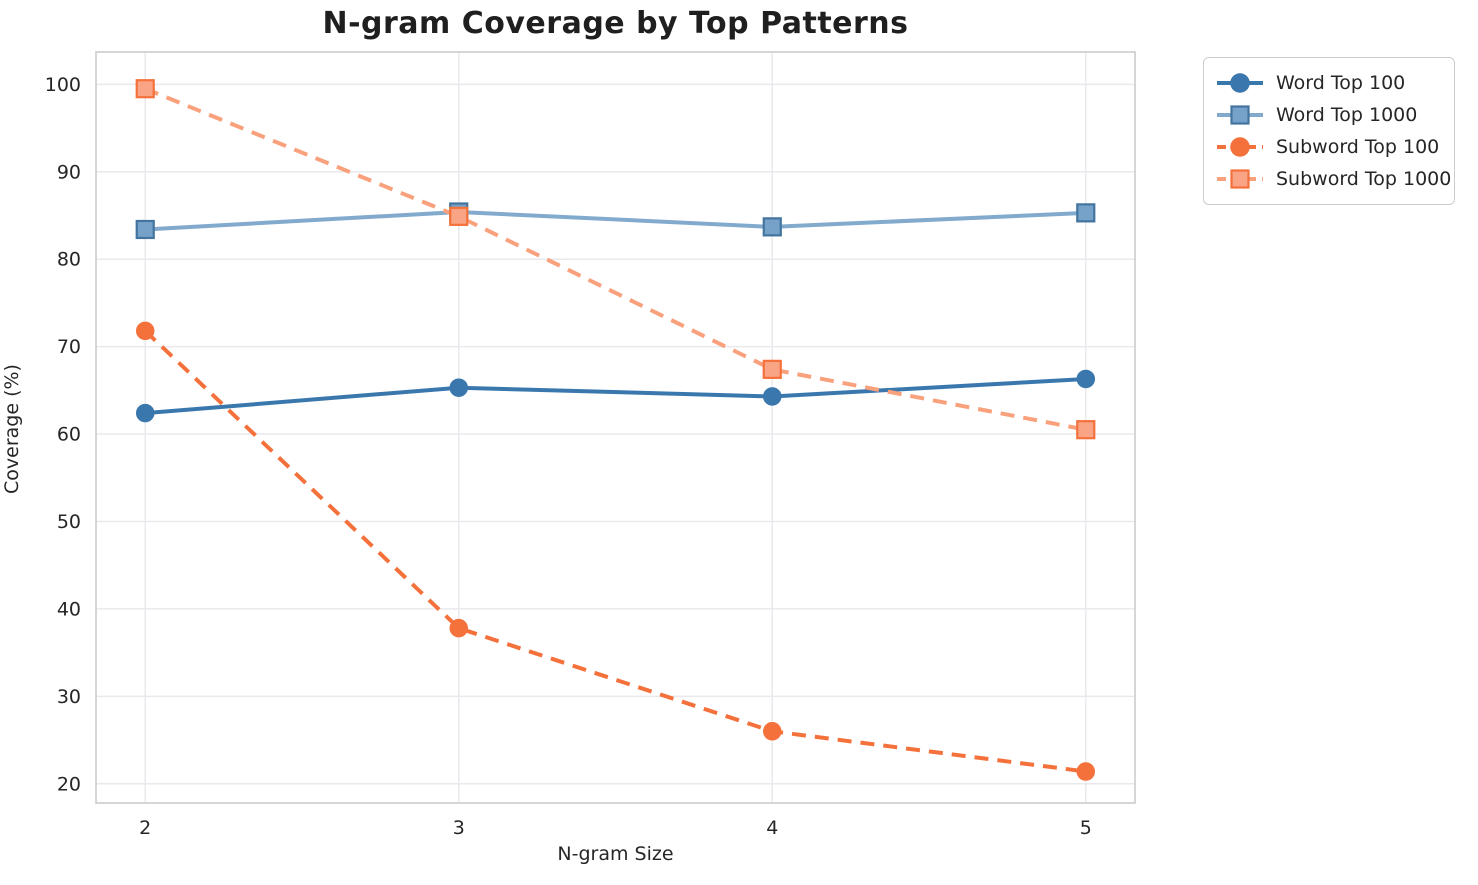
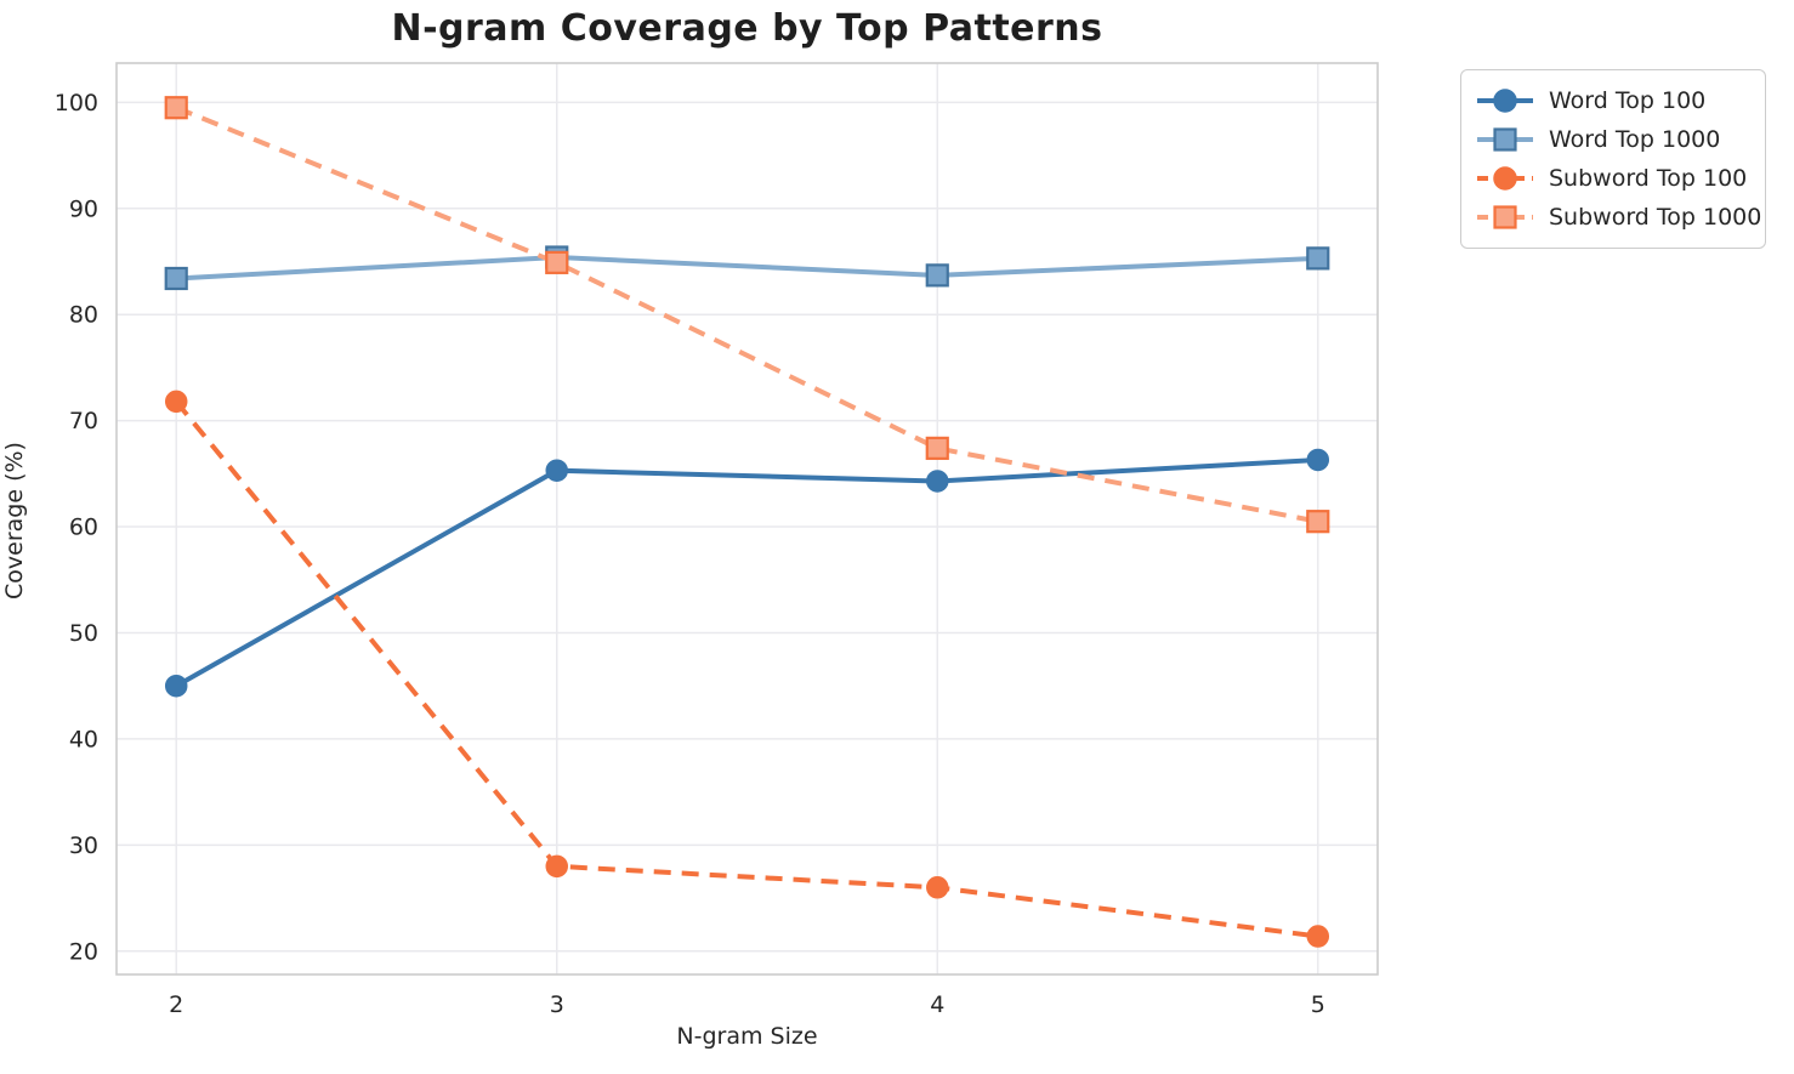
Word Top 100/2: 62 -> 45
Subword Top 100/3: 38 -> 28
